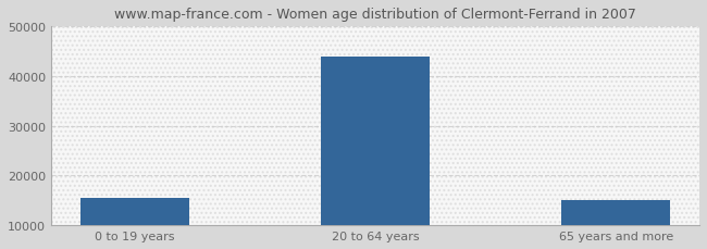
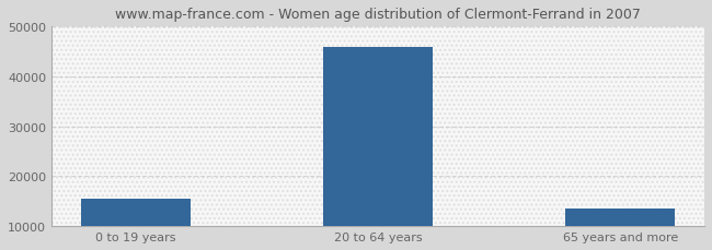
20 to 64 years: 44000 -> 46000
65 years and more: 15000 -> 13500
